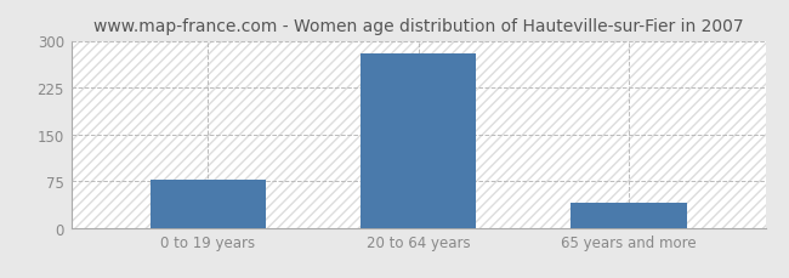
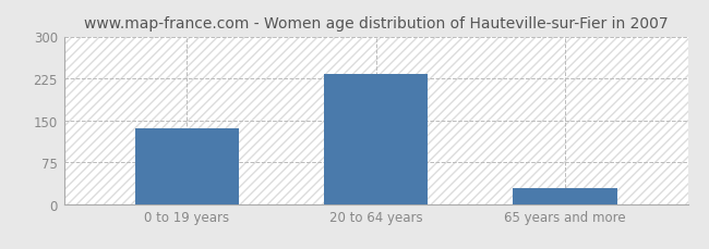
0 to 19 years: 78 -> 135
20 to 64 years: 280 -> 232
65 years and more: 40 -> 28
